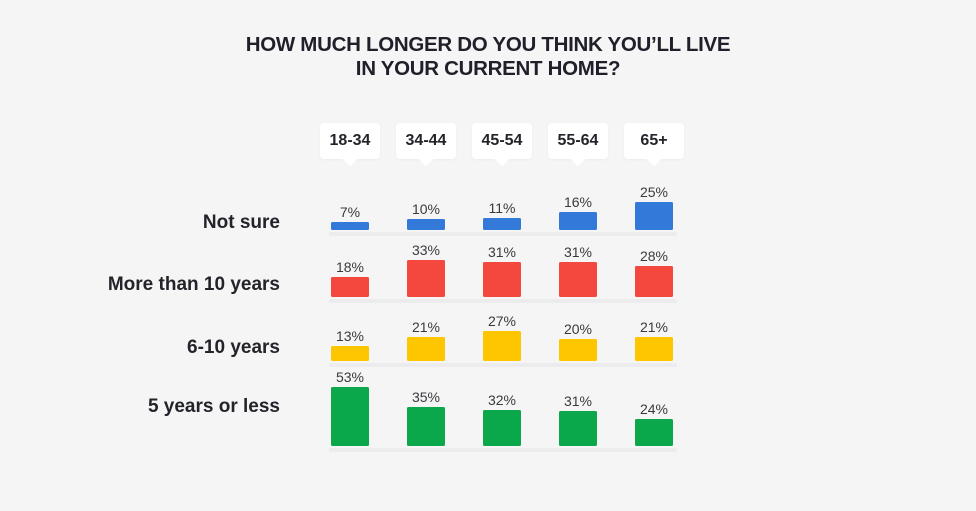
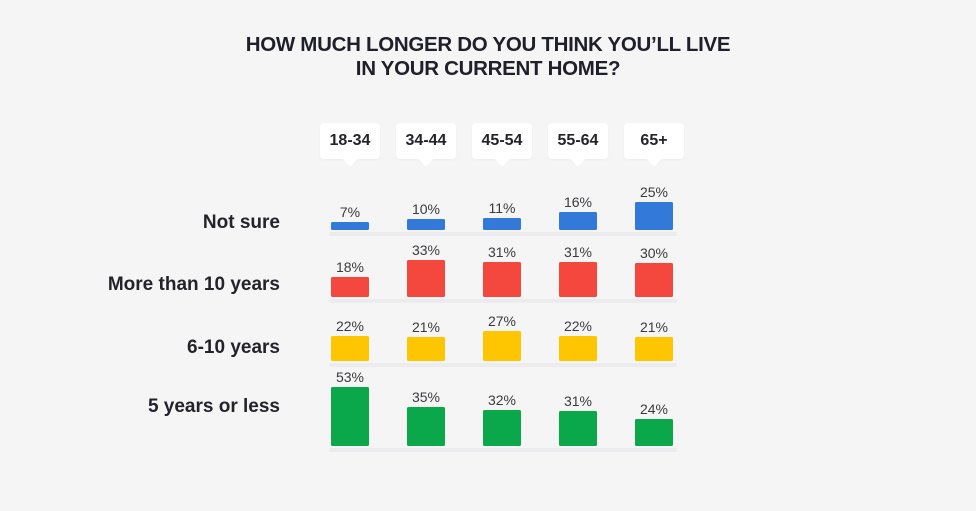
6-10 years/18-34: 13% -> 22%
6-10 years/55-64: 20% -> 22%
More than 10 years/65+: 28% -> 30%
